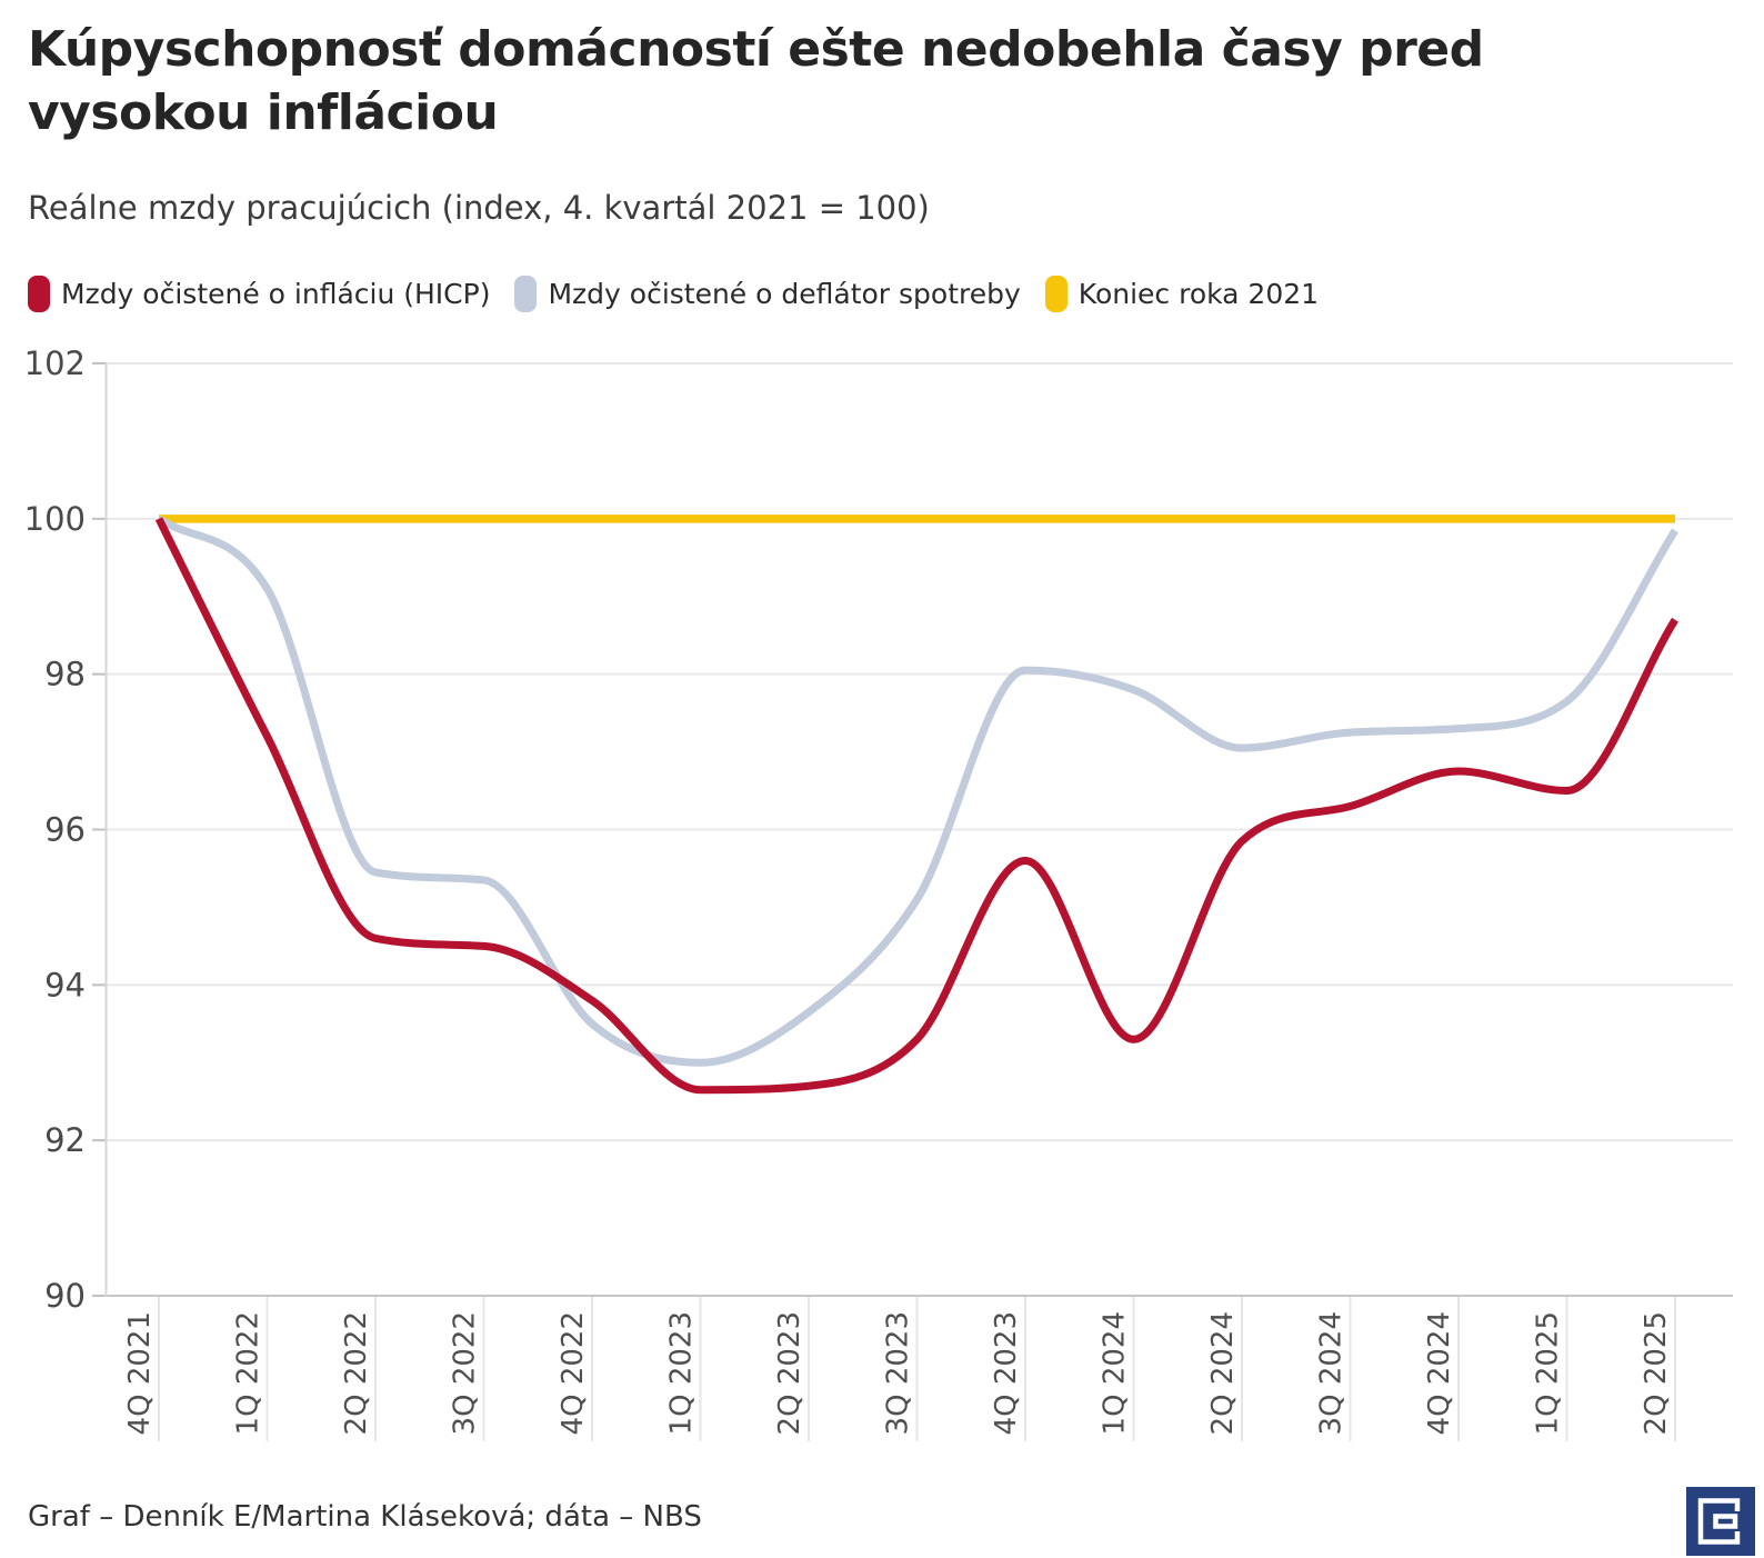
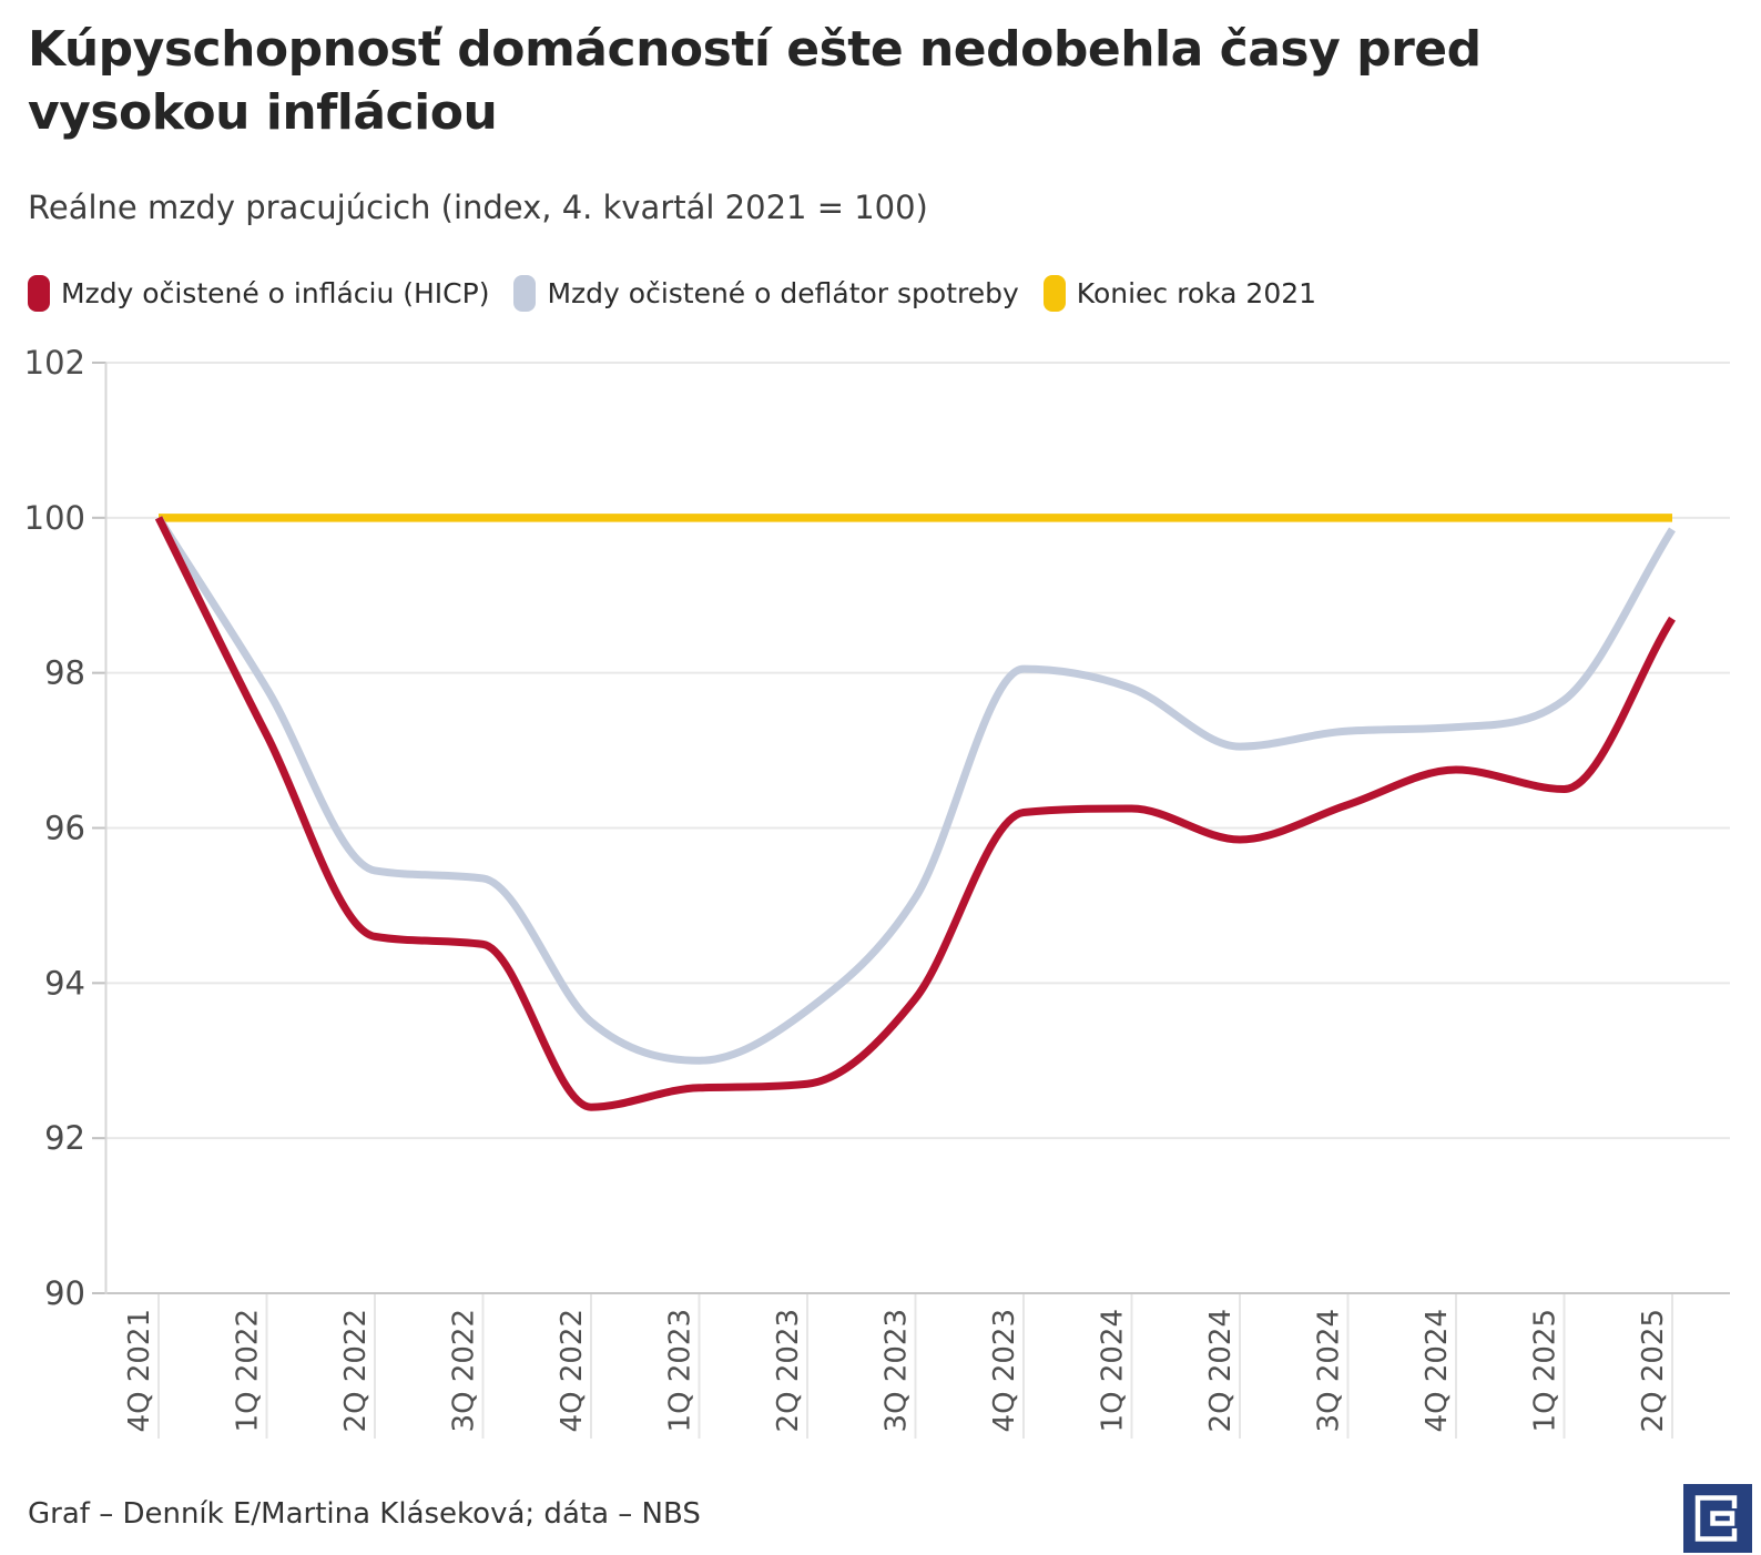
Mzdy očistené o deflátor spotreby/1Q 2022: 99.1 -> 97.8
Mzdy očistené o infláciu (HICP)/4Q 2022: 93.8 -> 92.4
Mzdy očistené o infláciu (HICP)/3Q 2023: 93.3 -> 93.8
Mzdy očistené o infláciu (HICP)/4Q 2023: 95.6 -> 96.2
Mzdy očistené o infláciu (HICP)/1Q 2024: 93.3 -> 96.2
